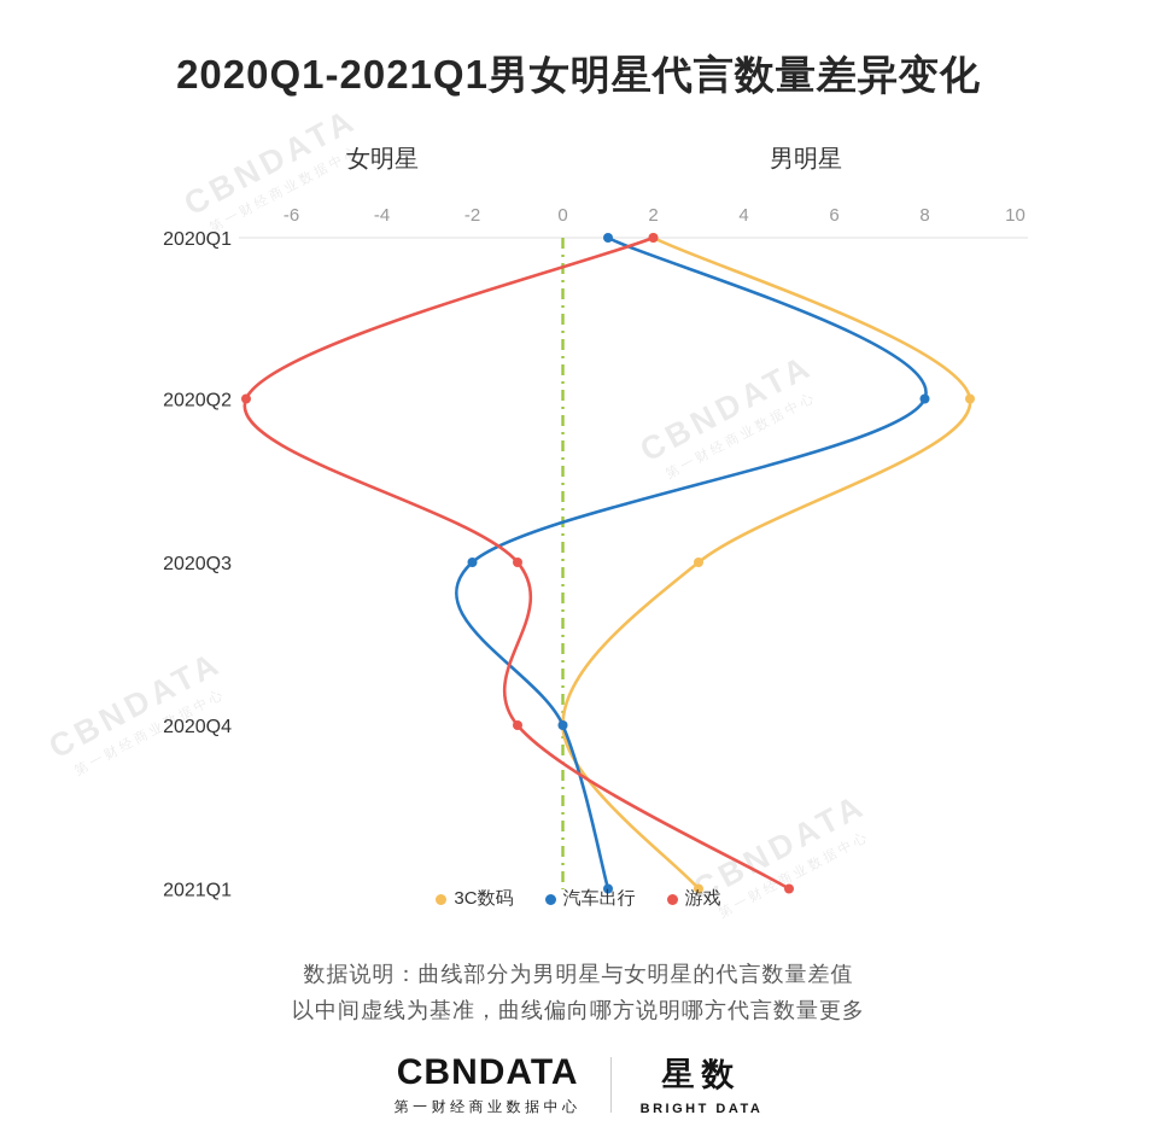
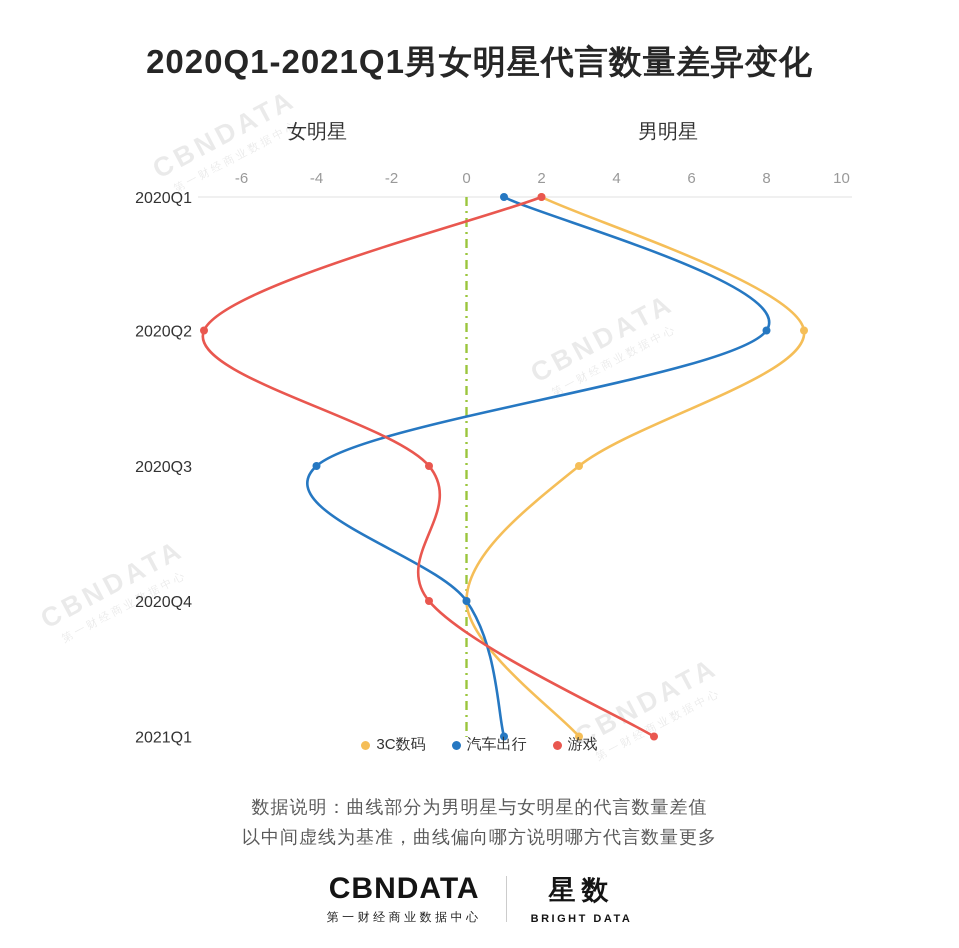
汽车出行/2020Q3: -2 -> -4
